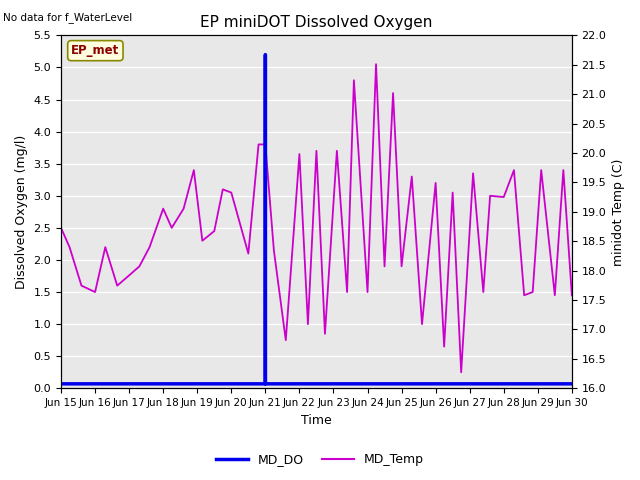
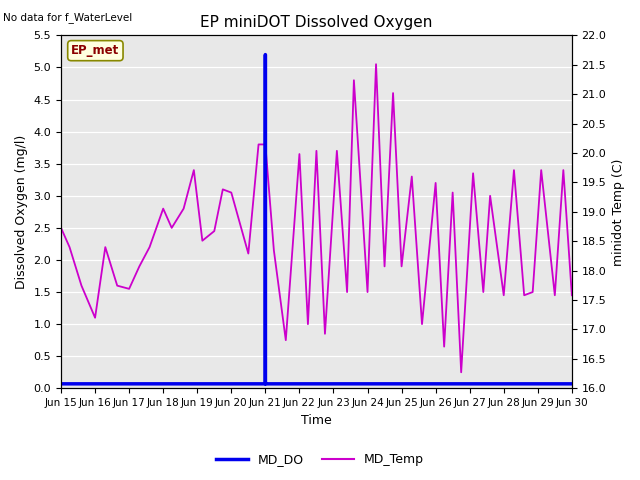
MD_Temp/Jun 16: 1.50 -> 1.10
MD_Temp/Jun 17: 1.76 -> 1.55
MD_Temp/Jun 28: 2.98 -> 1.45
